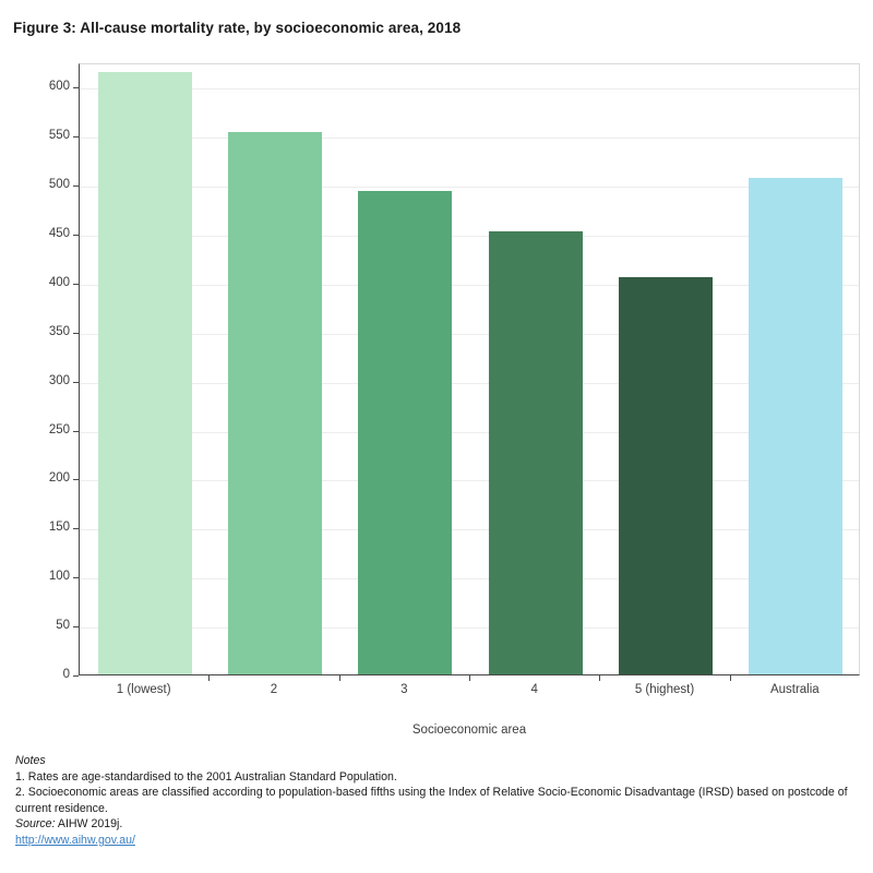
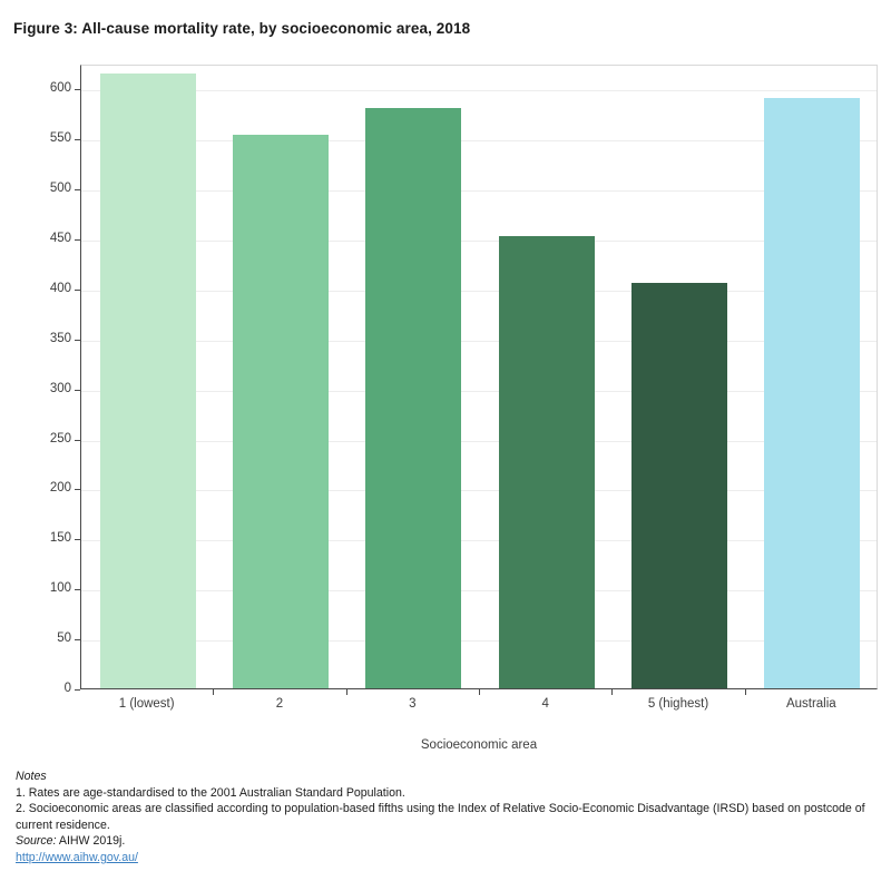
3: 490 -> 580
Australia: 510 -> 590
